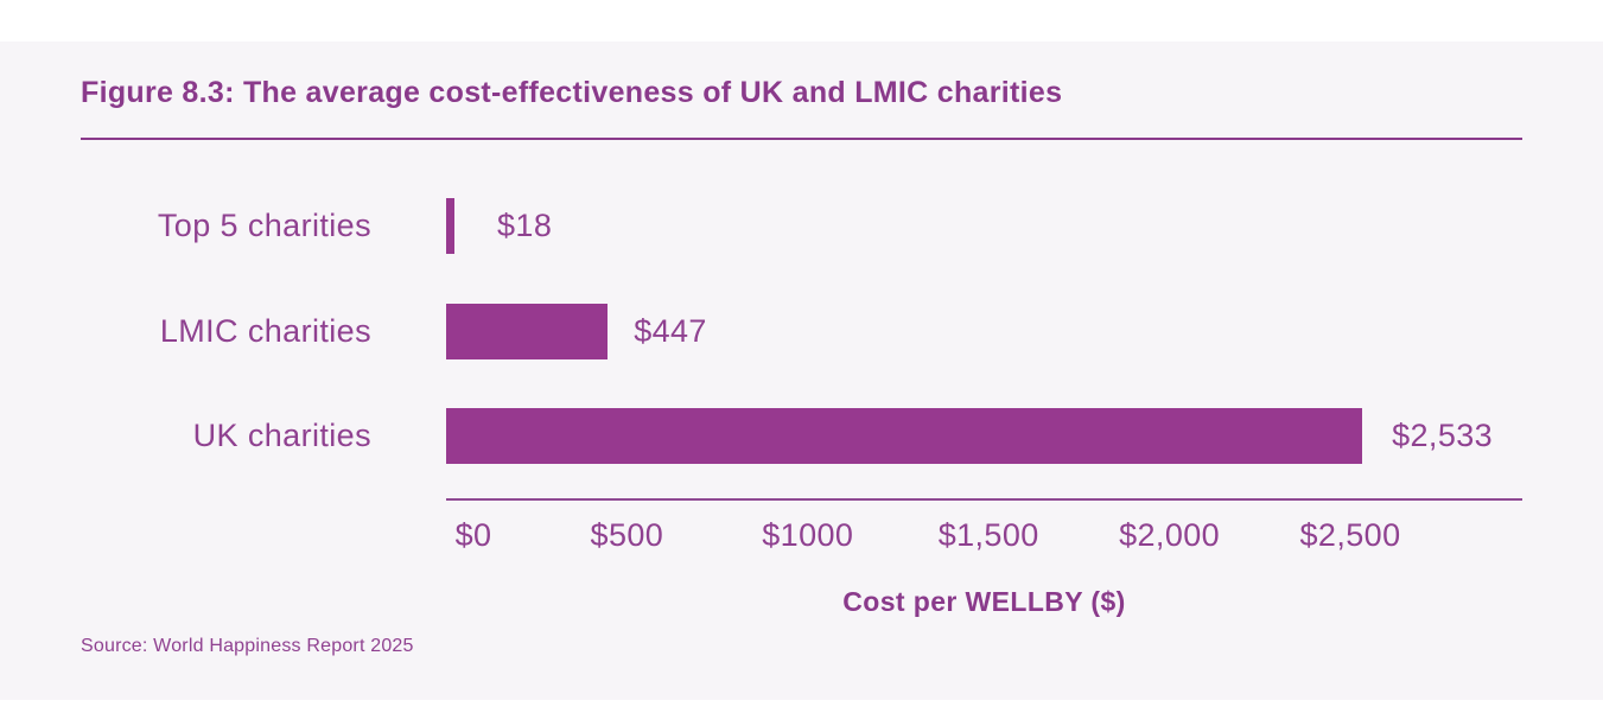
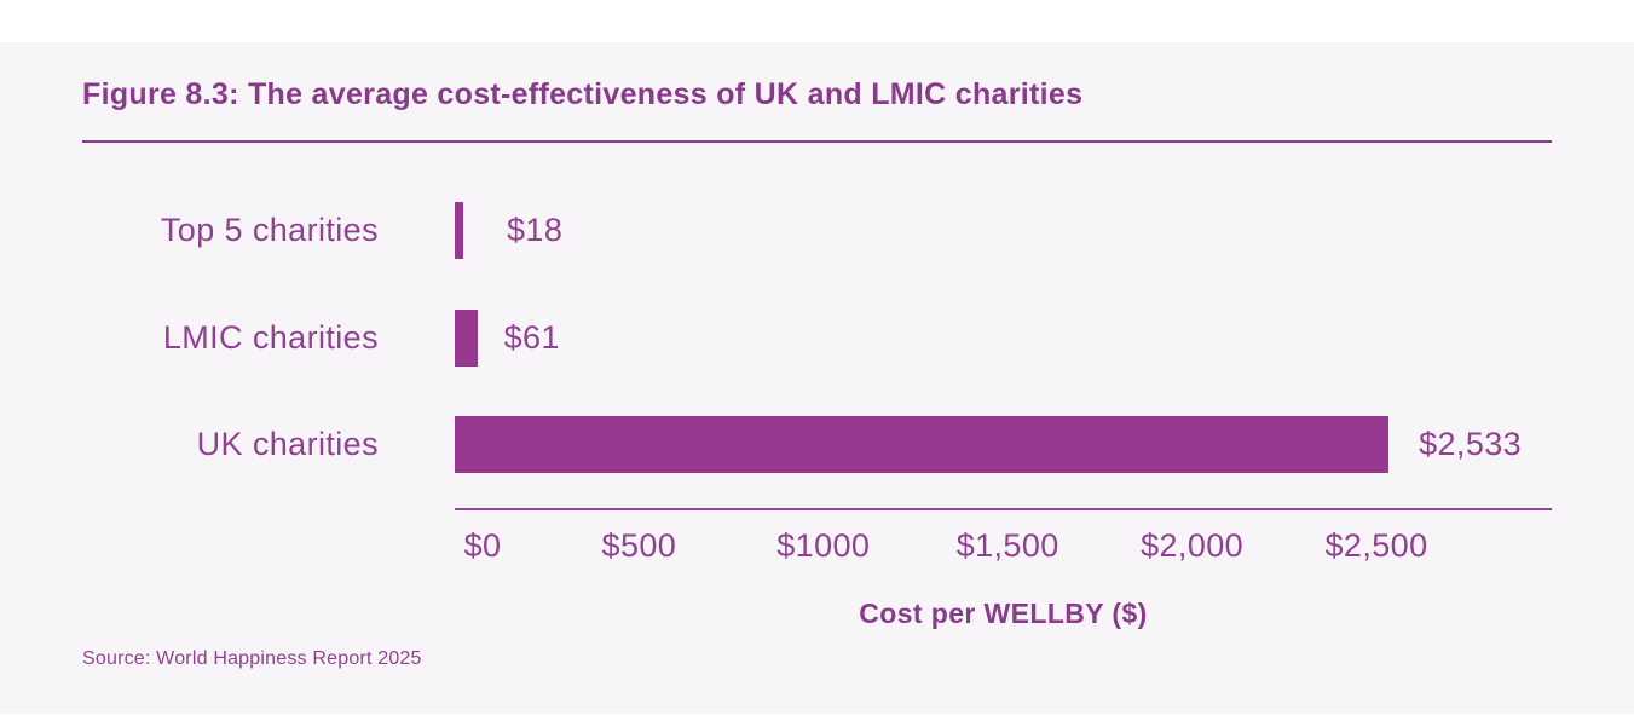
LMIC charities: $447 -> $61
